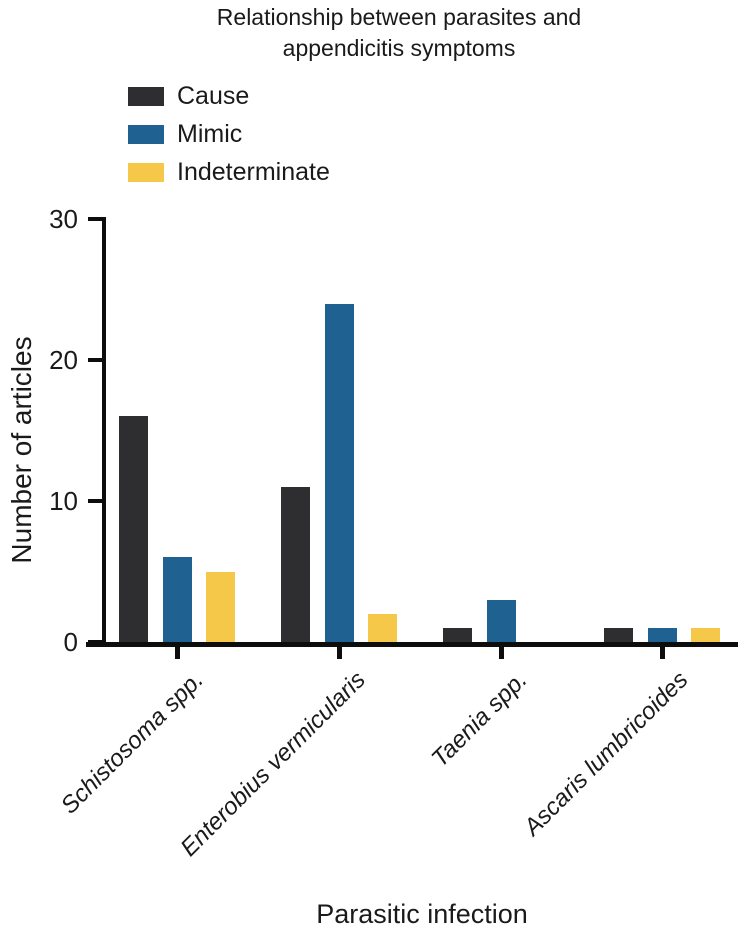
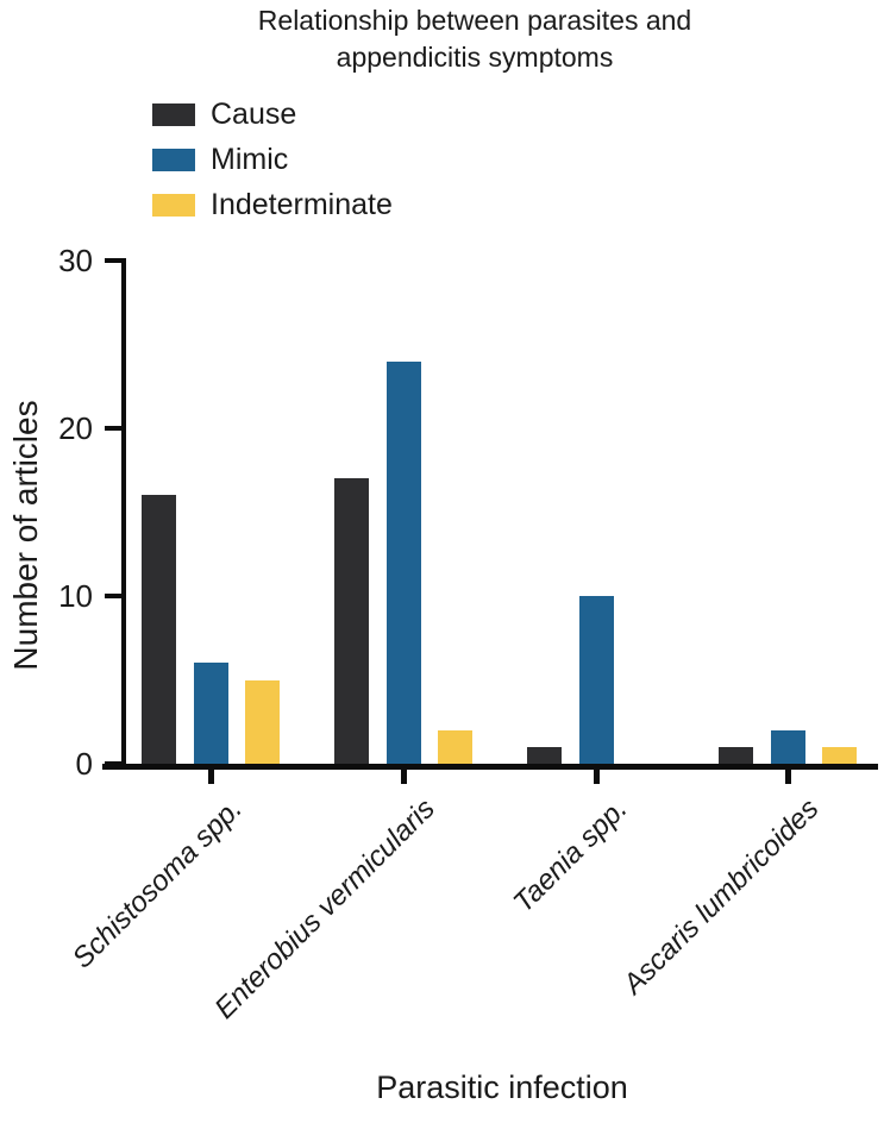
Cause/Enterobius vermicularis: 11 -> 17
Mimic/Taenia spp.: 3 -> 10
Mimic/Ascaris lumbricoides: 1 -> 2
